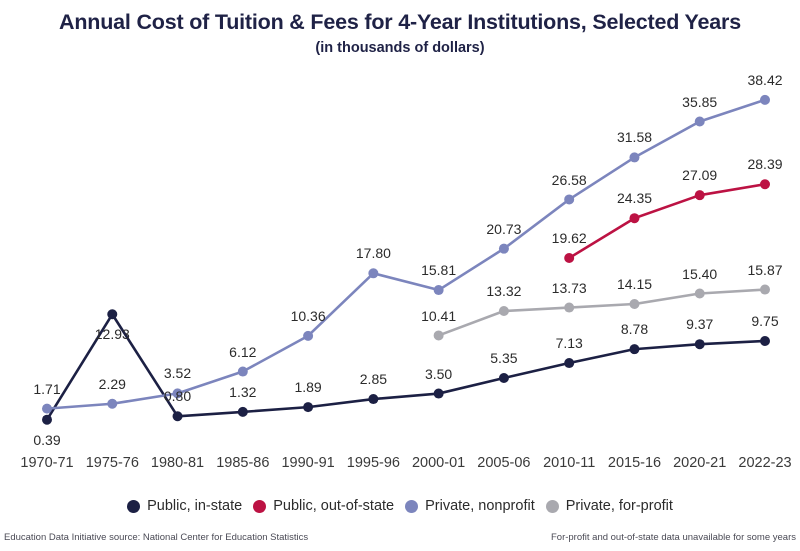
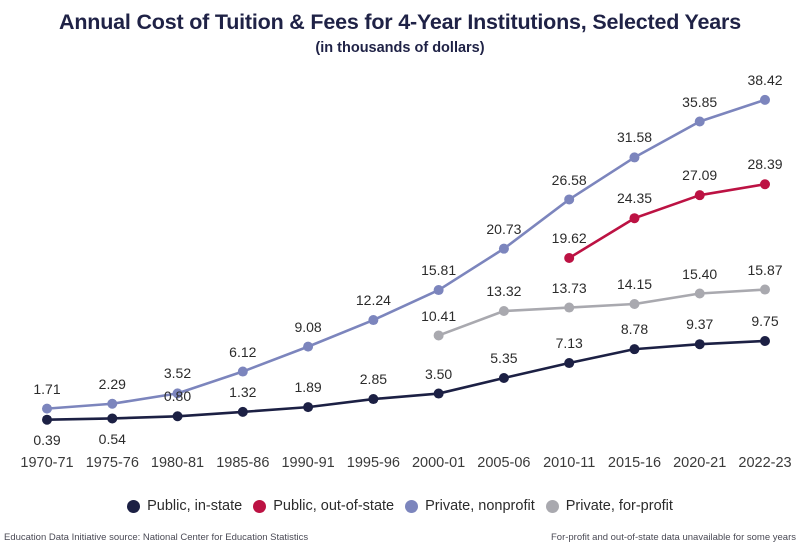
Public, in-state/1975-76: 12.93 -> 0.54
Private, nonprofit/1990-91: 10.36 -> 9.08
Private, nonprofit/1995-96: 17.80 -> 12.24
